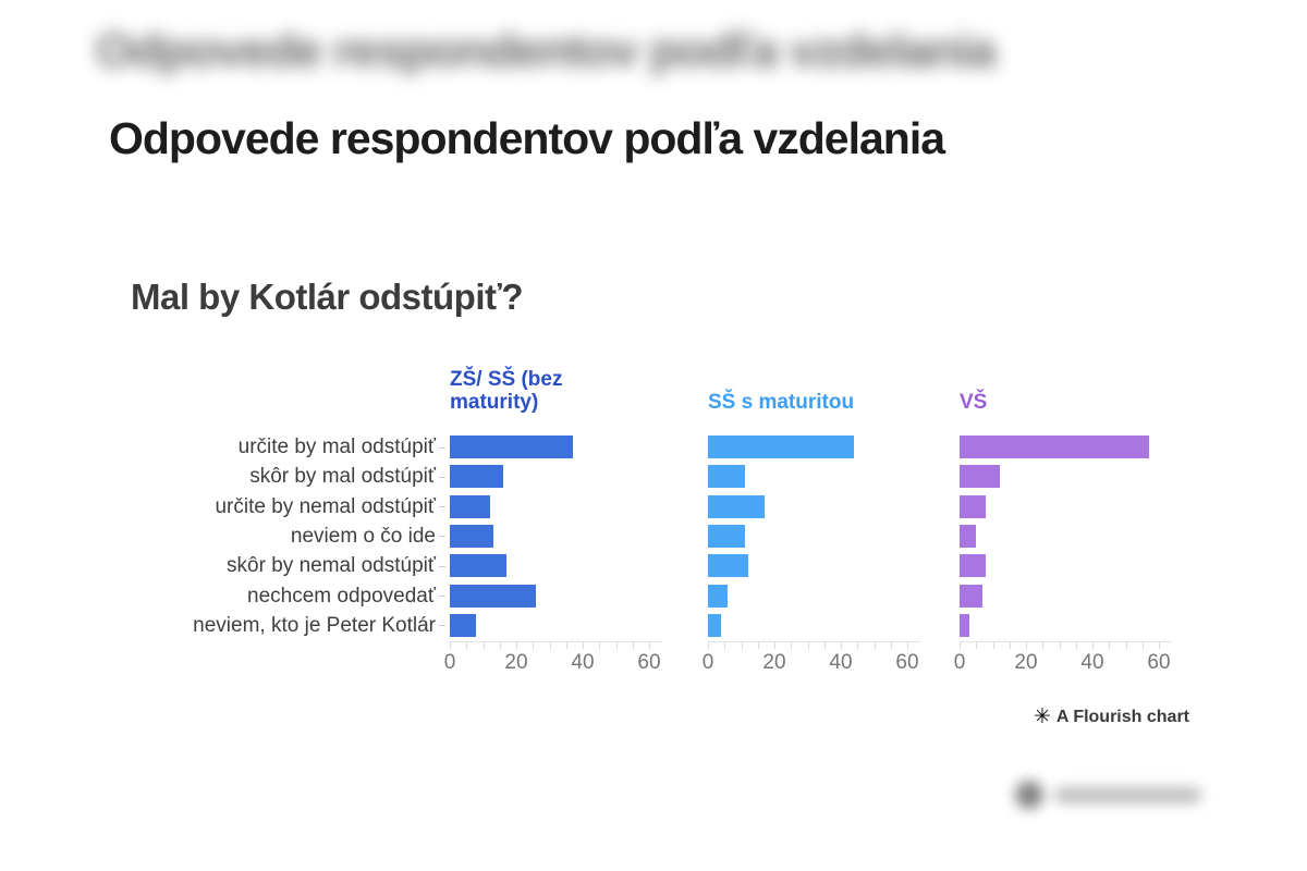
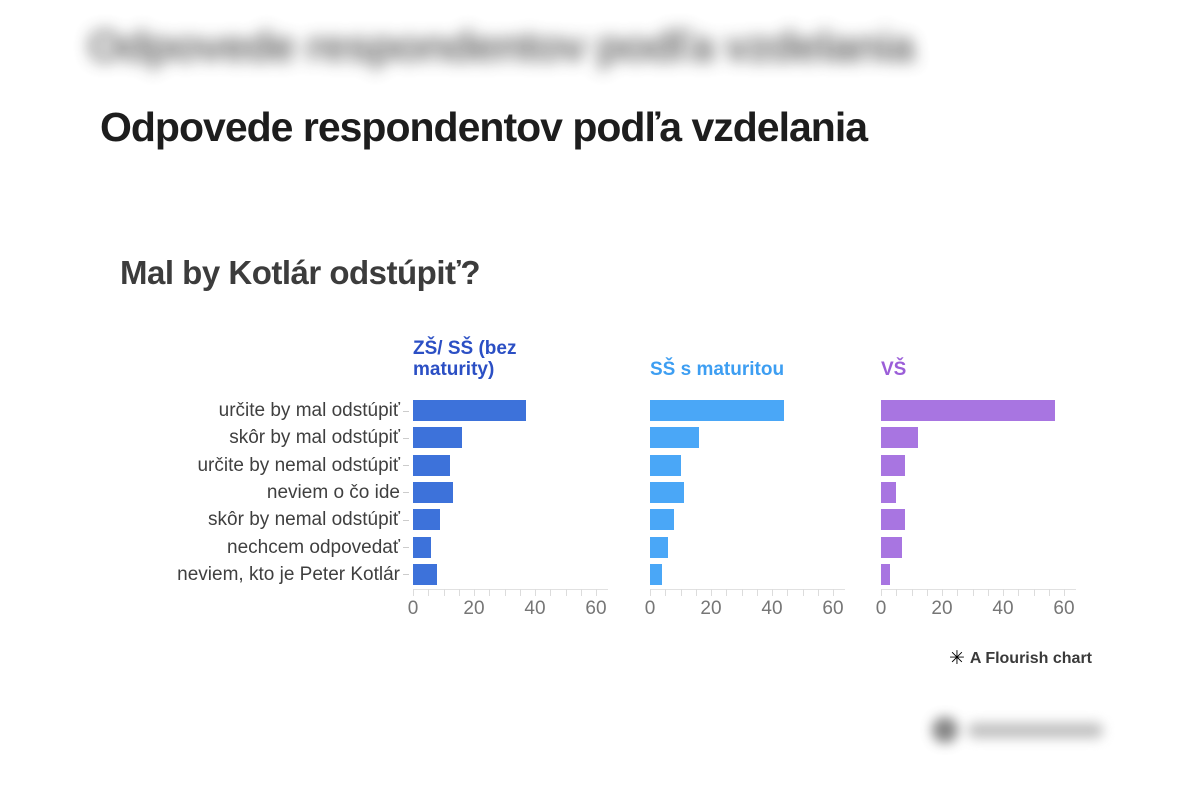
SŠ s maturitou/skôr by mal odstúpiť: 11 -> 16
SŠ s maturitou/určite by nemal odstúpiť: 17 -> 10
ZŠ/ SŠ (bez maturity)/skôr by nemal odstúpiť: 17 -> 9
SŠ s maturitou/skôr by nemal odstúpiť: 12 -> 8
ZŠ/ SŠ (bez maturity)/nechcem odpovedať: 26 -> 6
